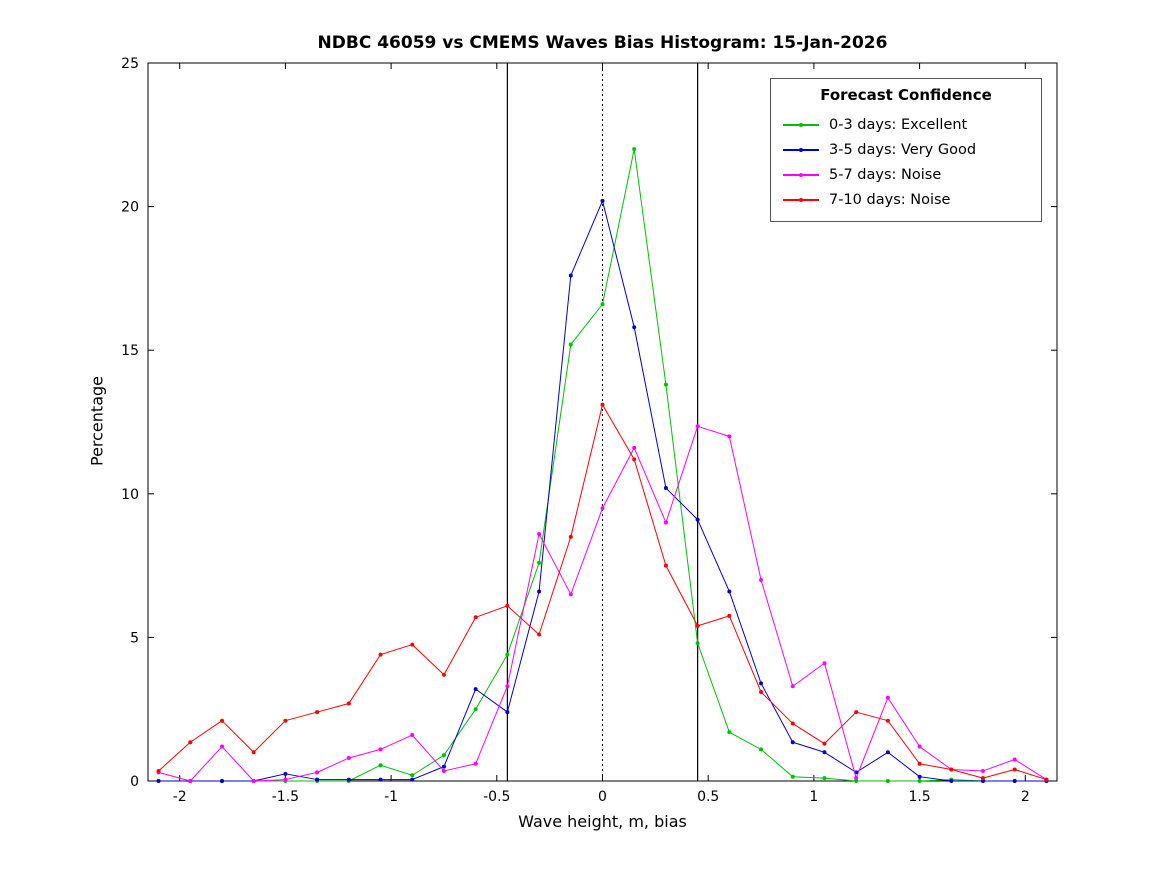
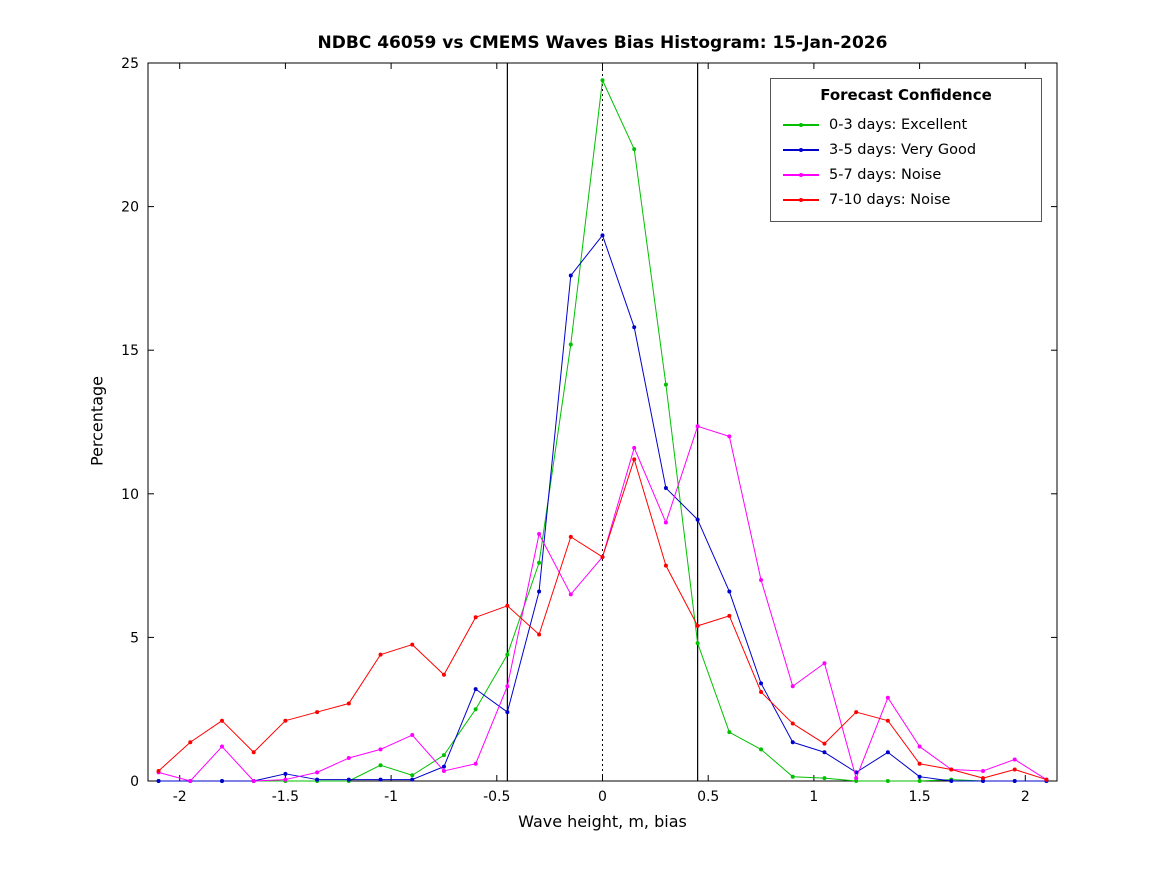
0-3 days: Excellent/0: 16,6 -> 24,4
3-5 days: Very Good/0: 20,2 -> 19,0
5-7 days: Noise/0: 9,5 -> 7,8
7-10 days: Noise/0: 13,1 -> 7,8
